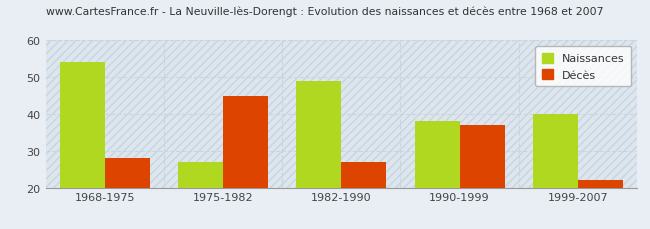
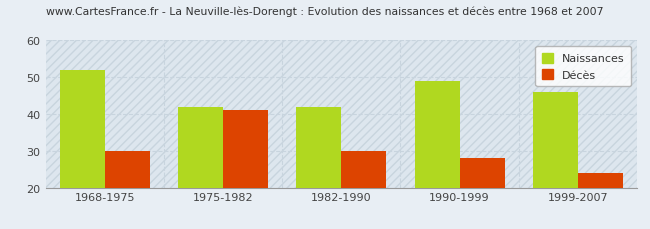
Naissances/1968-1975: 54 -> 52
Décès/1968-1975: 28 -> 30
Naissances/1975-1982: 27 -> 42
Décès/1975-1982: 45 -> 41
Naissances/1982-1990: 49 -> 42
Décès/1982-1990: 27 -> 30
Naissances/1990-1999: 38 -> 49
Décès/1990-1999: 37 -> 28
Naissances/1999-2007: 40 -> 46
Décès/1999-2007: 22 -> 24
